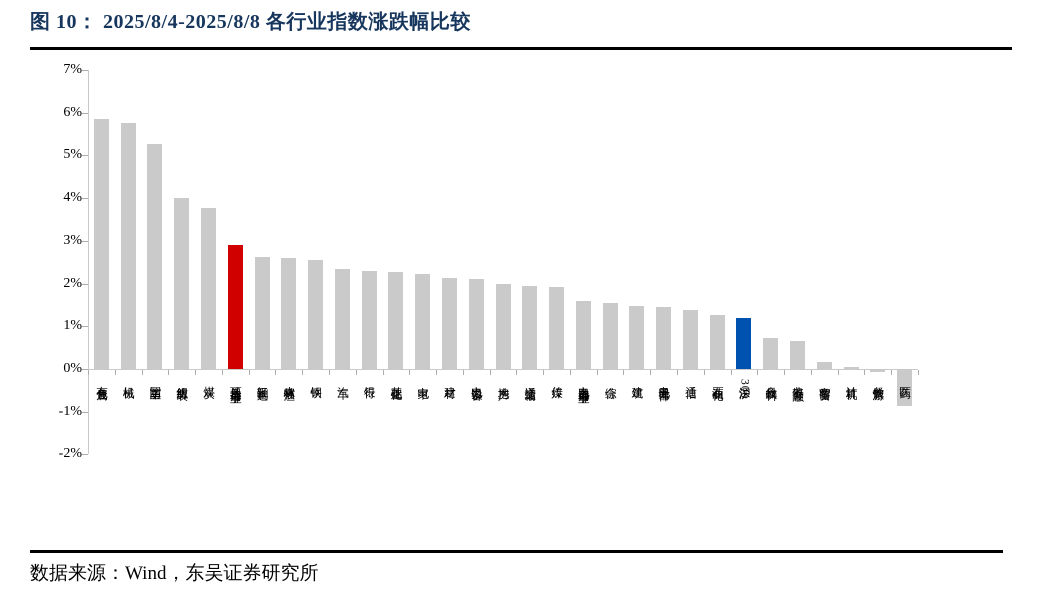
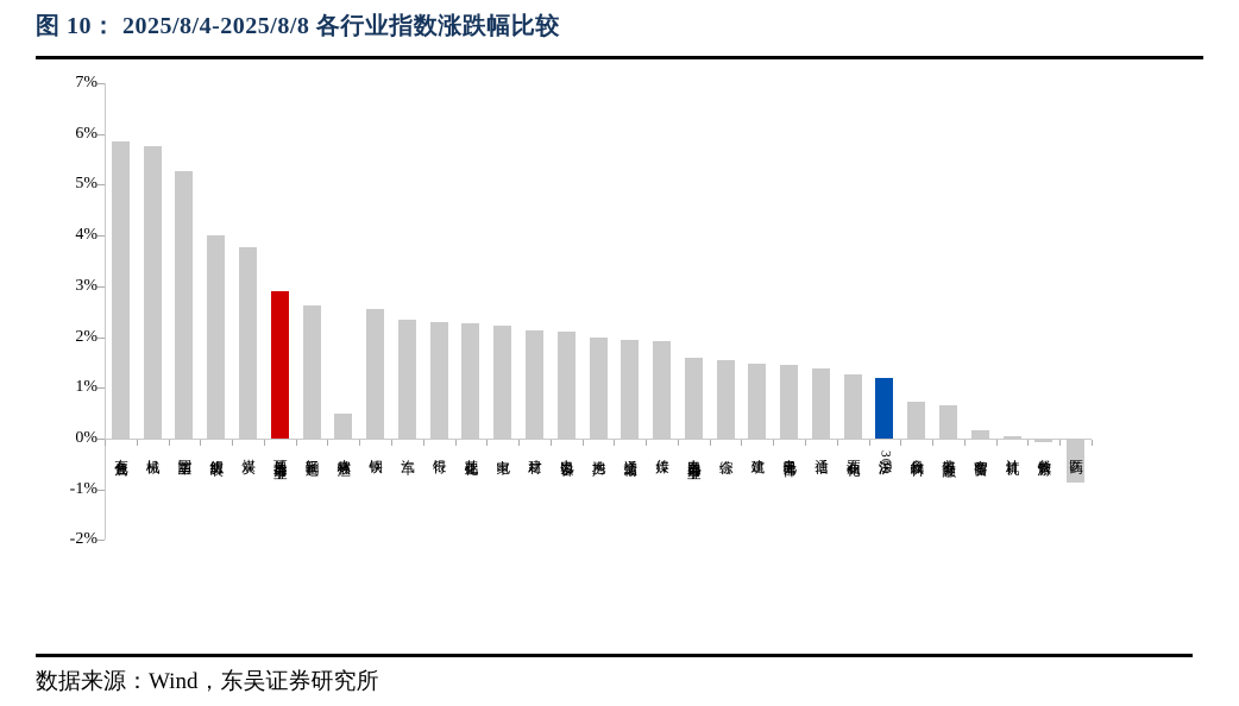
农林牧渔: 2.6% -> 0.5%
